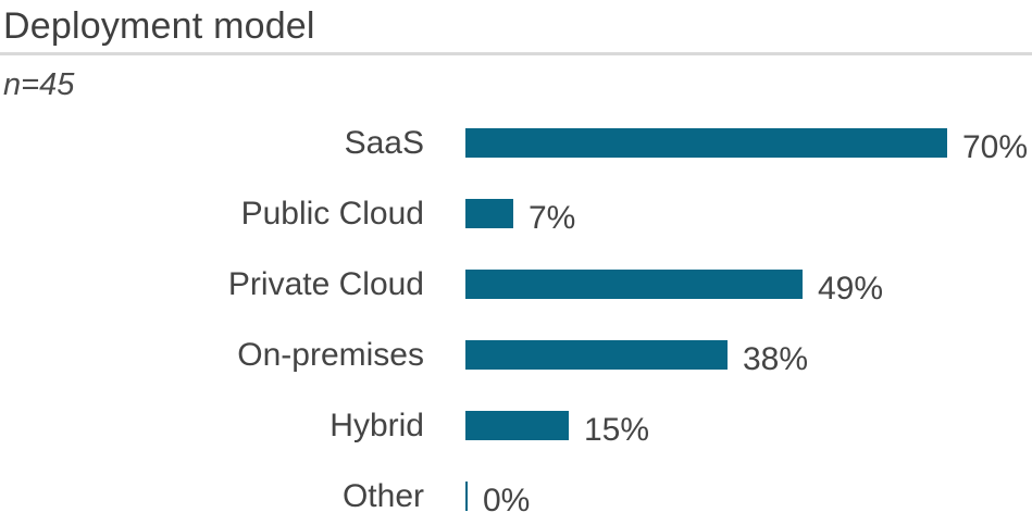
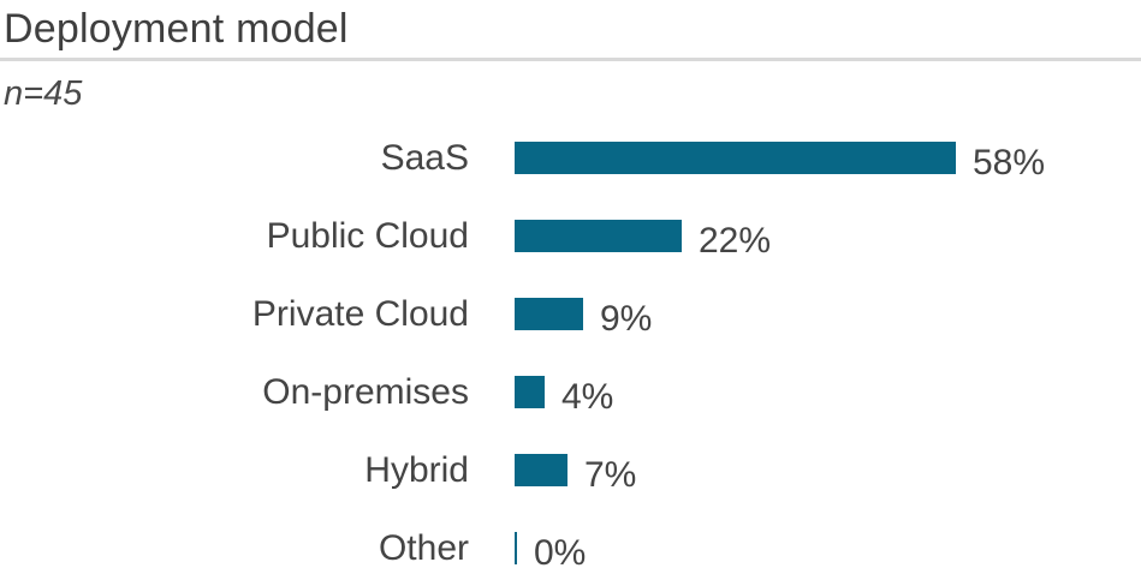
SaaS: 70% -> 58%
Public Cloud: 7% -> 22%
Private Cloud: 49% -> 9%
On-premises: 38% -> 4%
Hybrid: 15% -> 7%
